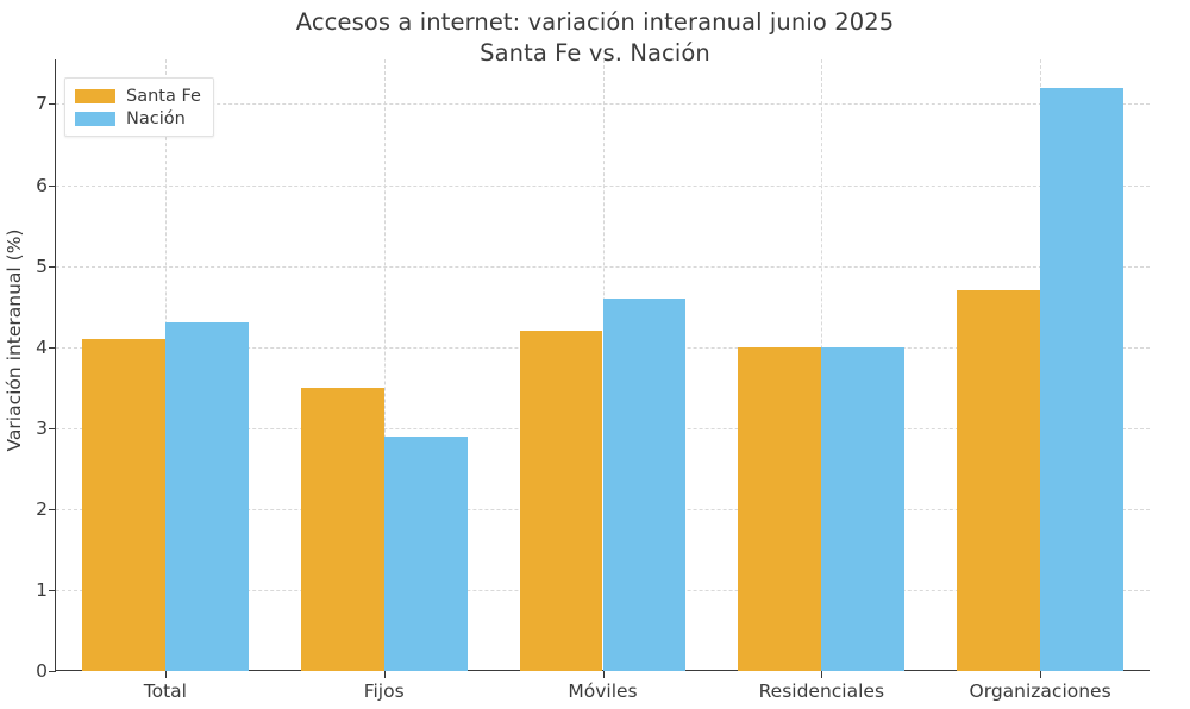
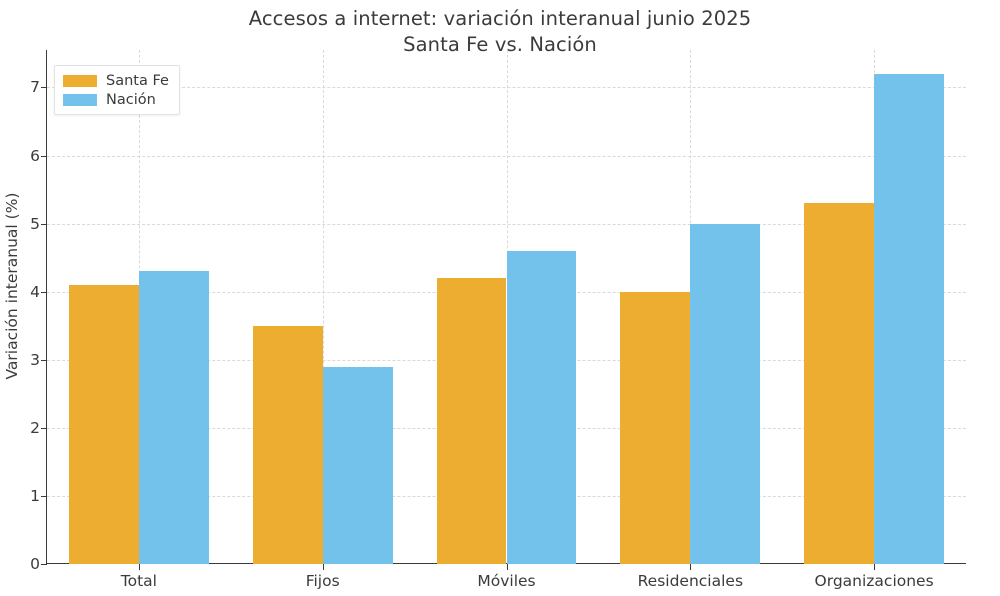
Nación/Residenciales: 4.0 -> 5.0
Santa Fe/Organizaciones: 4.7 -> 5.3
